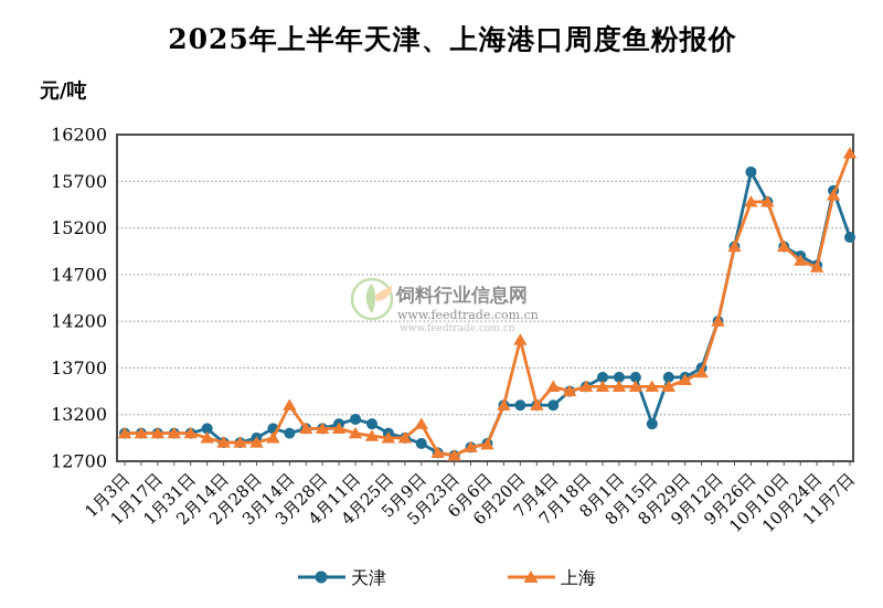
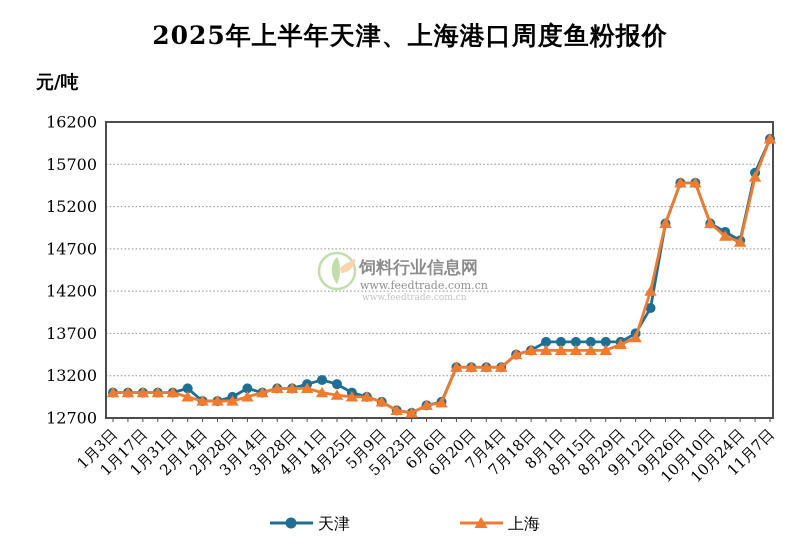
上海/3月14日: 13300 -> 13000
上海/5月9日: 13100 -> 12900
上海/6月20日: 14000 -> 13300
上海/7月4日: 13500 -> 13300
天津/8月15日: 13100 -> 13600
天津/9月12日: 14200 -> 14000
天津/9月26日: 15800 -> 15500
天津/11月7日: 15100 -> 16000
